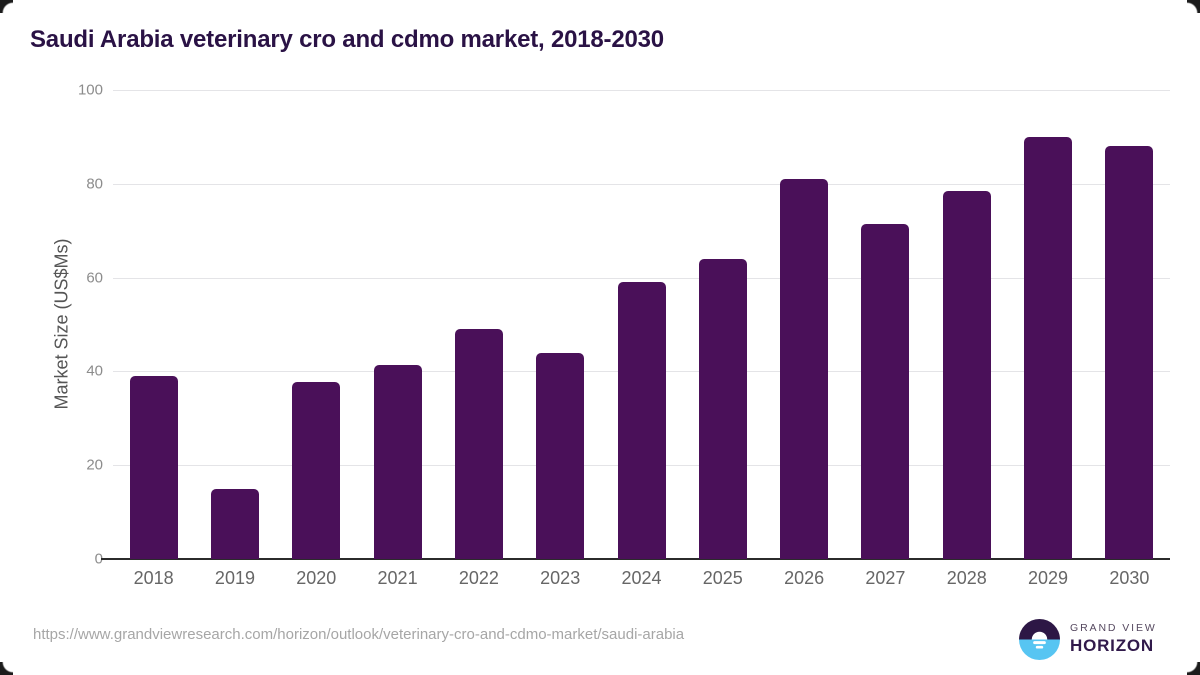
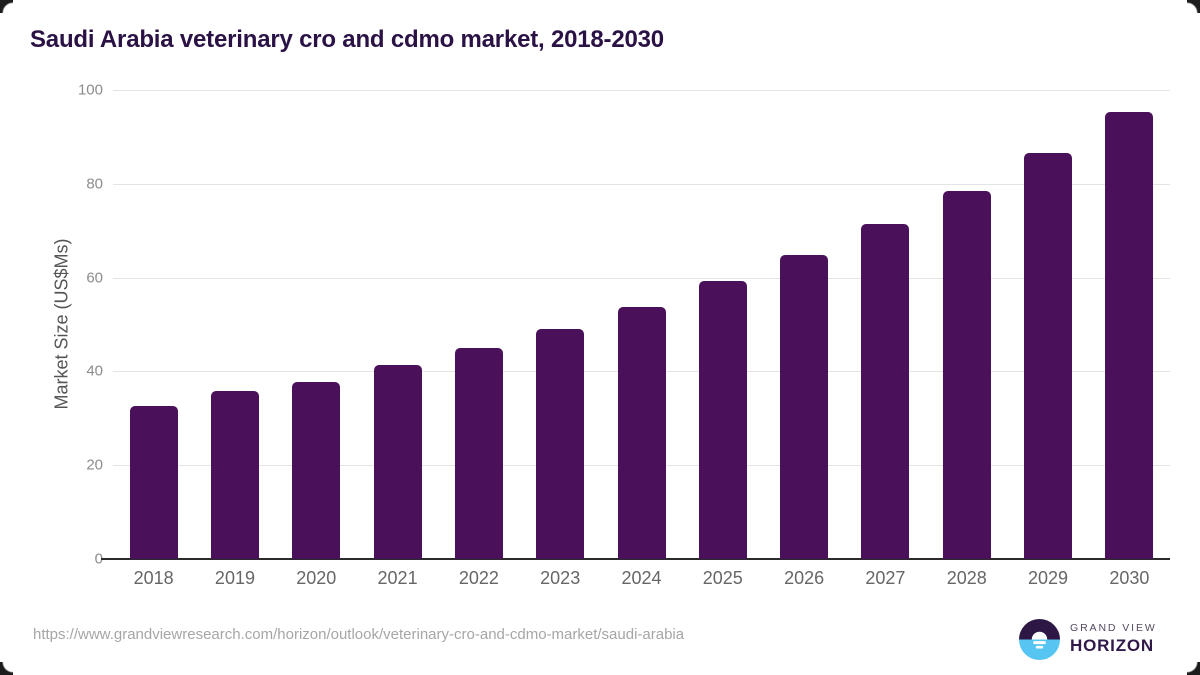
2018: 39 -> 33
2019: 15 -> 36
2022: 49 -> 45
2023: 44 -> 49
2024: 59 -> 54
2025: 64 -> 59
2026: 81 -> 65
2029: 90 -> 86
2030: 88 -> 95
